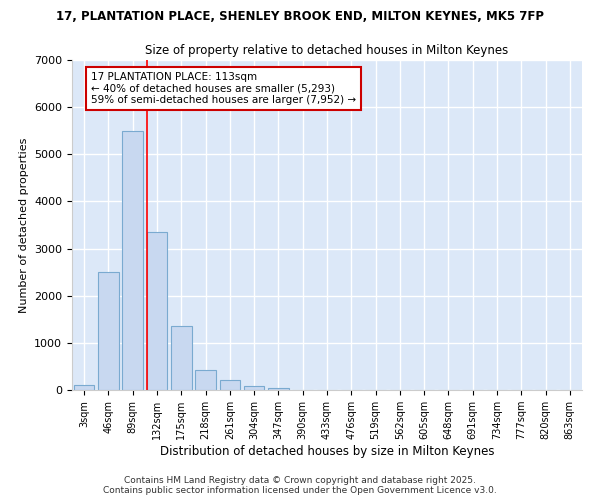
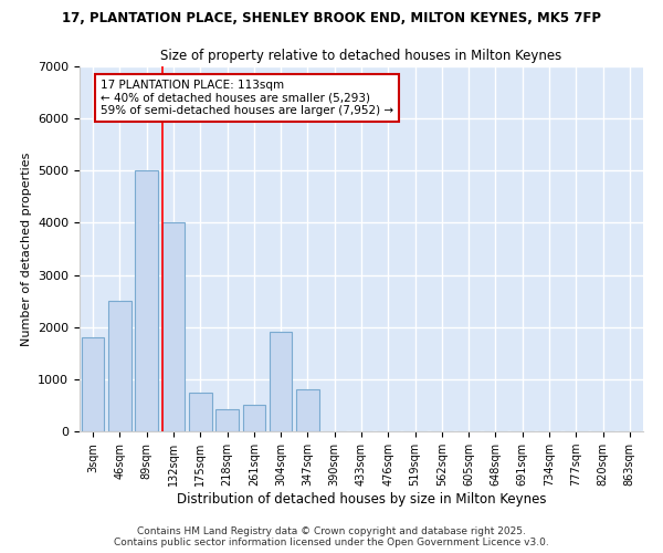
3sqm: 100 -> 1800
89sqm: 5500 -> 5000
132sqm: 3350 -> 4000
175sqm: 1350 -> 750
261sqm: 220 -> 500
304sqm: 80 -> 1900
347sqm: 50 -> 800
